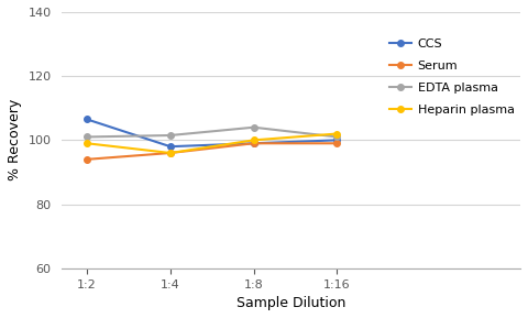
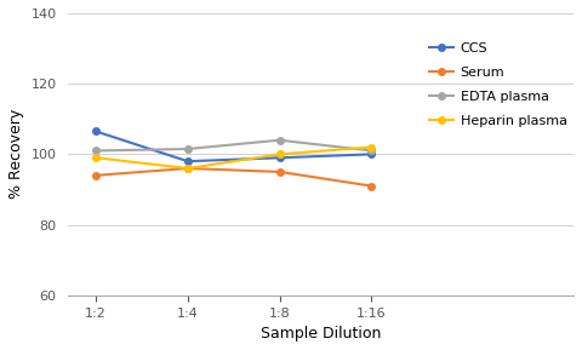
Serum/1:8: 99 -> 95
Serum/1:16: 99 -> 91
